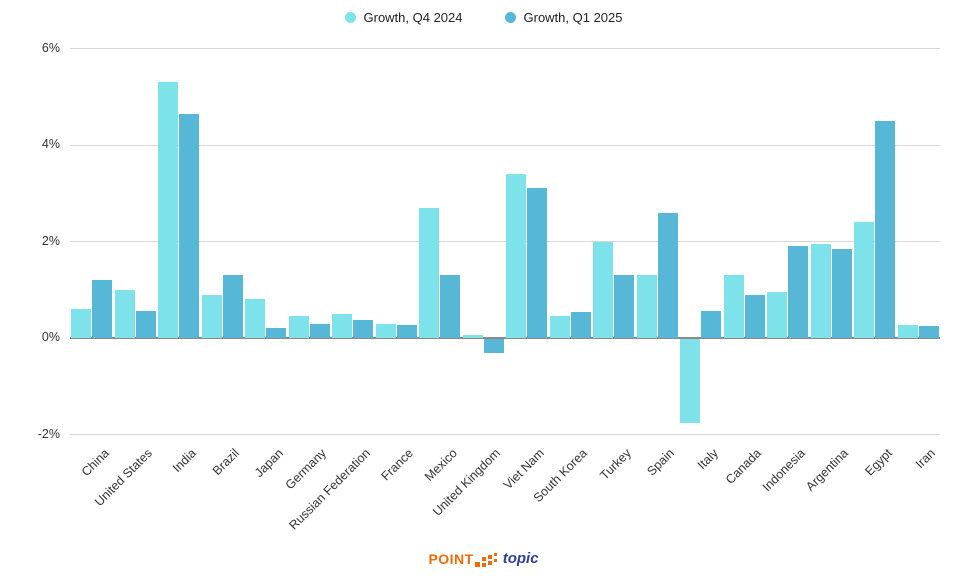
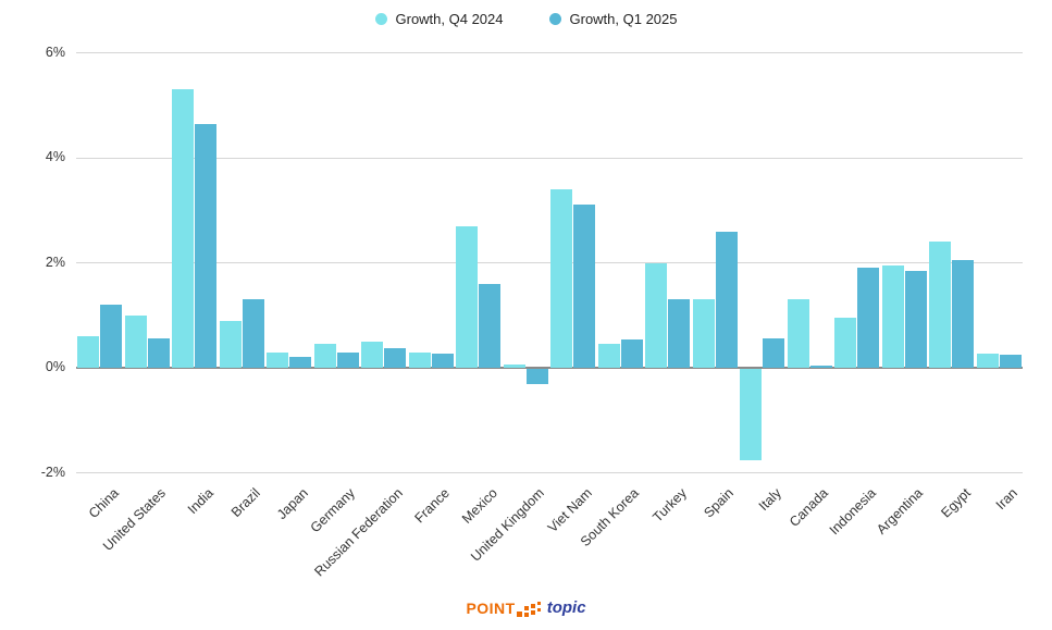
Growth, Q4 2024/Japan: 0.8% -> 0.3%
Growth, Q1 2025/Mexico: 1.3% -> 1.6%
Growth, Q1 2025/Canada: 0.9% -> 0.1%
Growth, Q1 2025/Egypt: 4.5% -> 2.0%
